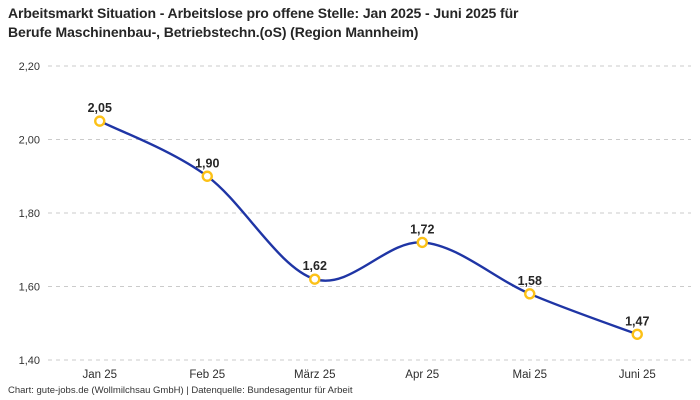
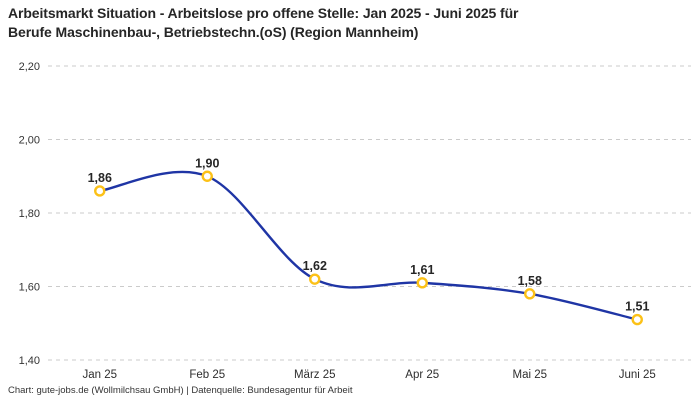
Jan 25: 2,05 -> 1,86
Apr 25: 1,72 -> 1,61
Juni 25: 1,47 -> 1,51
